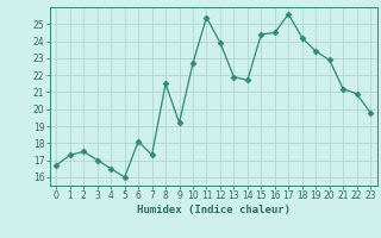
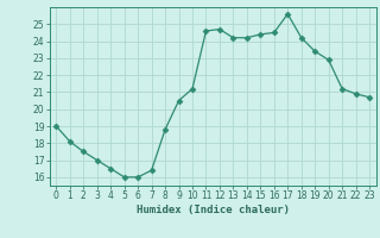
0: 16.7 -> 19.0
1: 17.3 -> 18.1
6: 18.1 -> 16.0
7: 17.3 -> 16.4
8: 21.5 -> 18.8
9: 19.2 -> 20.5
10: 22.7 -> 21.2
11: 25.4 -> 24.6
12: 23.9 -> 24.7
13: 21.9 -> 24.2
14: 21.7 -> 24.2
23: 19.8 -> 20.7
